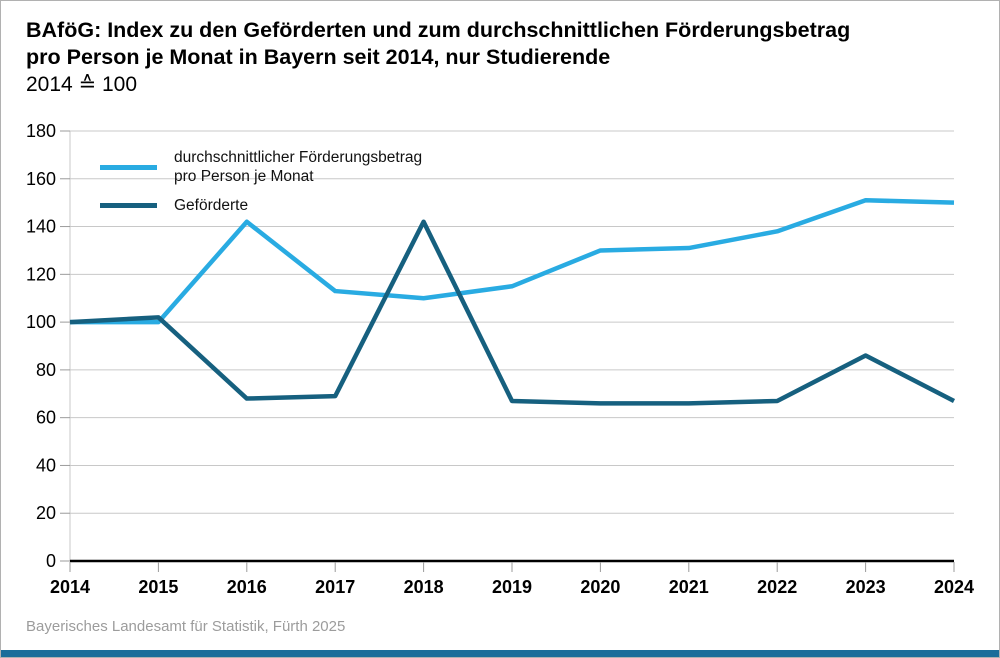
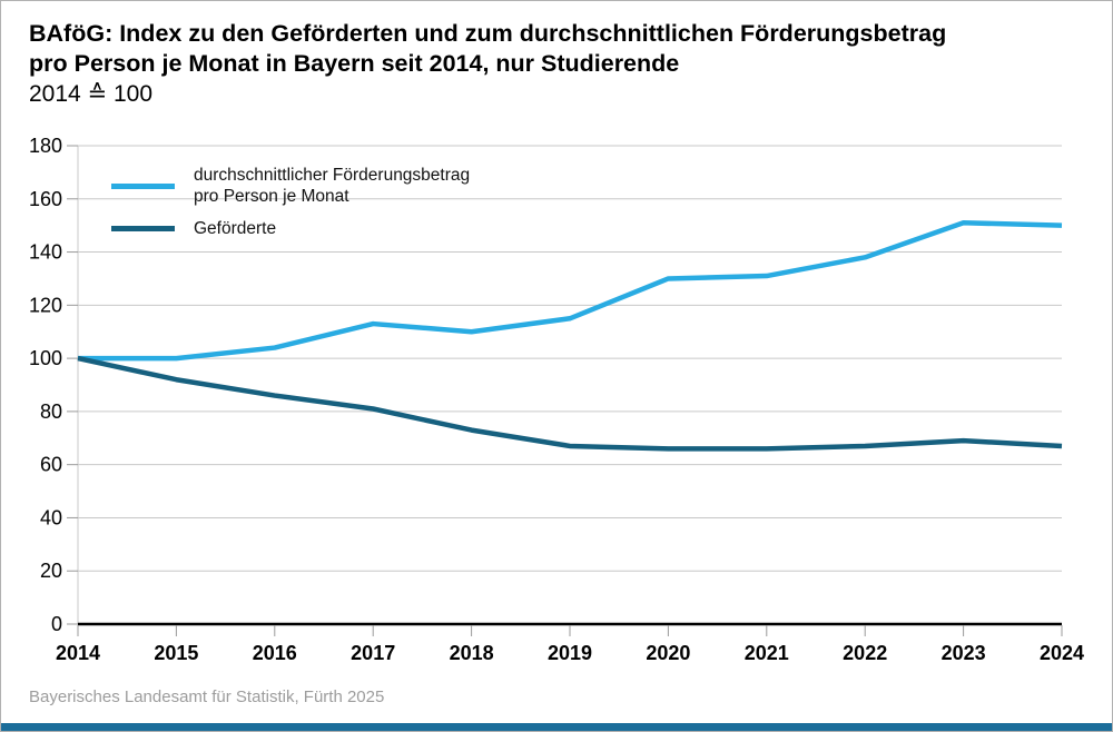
Geförderte/2015: 102 -> 92
durchschnittlicher Förderungsbetrag pro Person je Monat/2016: 142 -> 104
Geförderte/2016: 68 -> 86
Geförderte/2017: 69 -> 81
Geförderte/2018: 142 -> 73
Geförderte/2023: 86 -> 69
